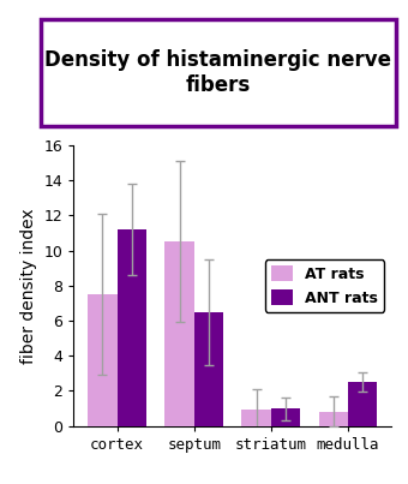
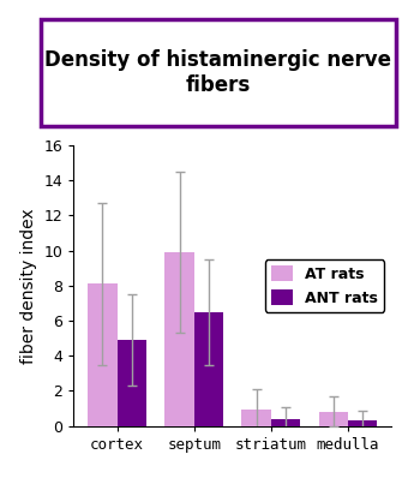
AT rats/cortex: 7.5 -> 8.1
ANT rats/cortex: 11.2 -> 4.9
AT rats/septum: 10.5 -> 9.9
ANT rats/striatum: 1.0 -> 0.4
ANT rats/medulla: 2.5 -> 0.3
